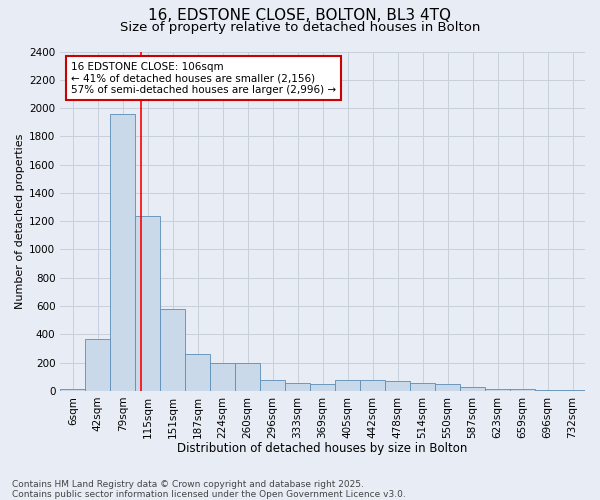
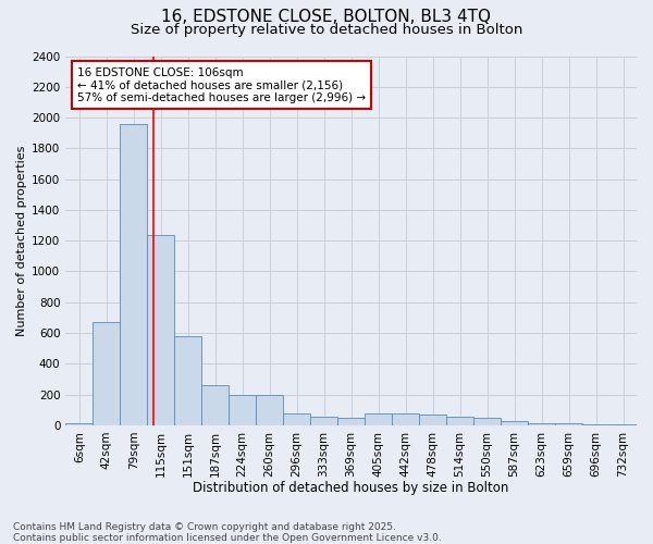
42sqm: 370 -> 670
